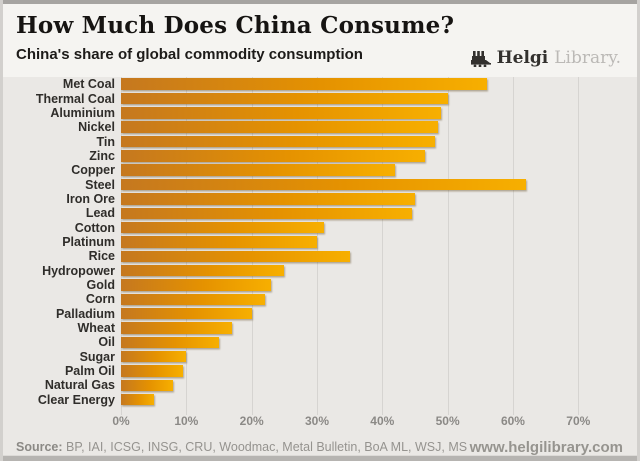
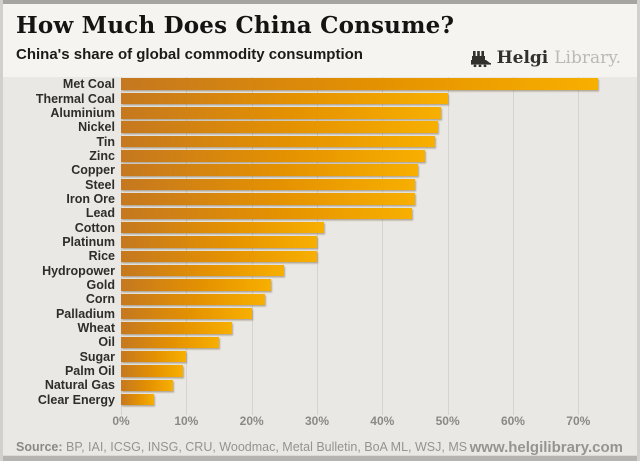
Met Coal: 56% -> 73%
Copper: 42% -> 46%
Steel: 62% -> 45%
Rice: 35% -> 30%
